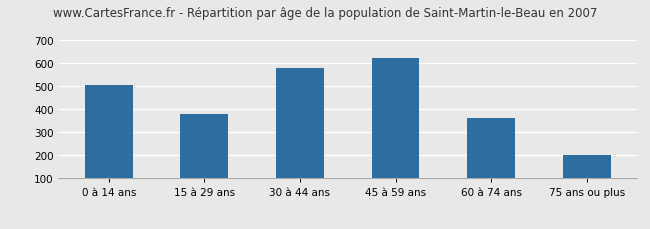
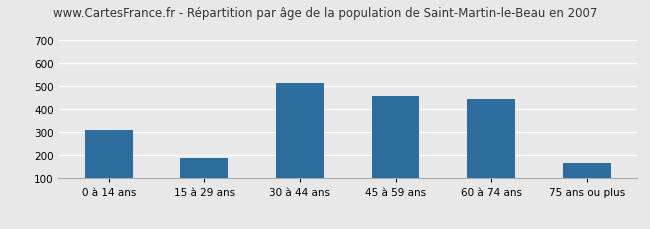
0 à 14 ans: 505 -> 310
15 à 29 ans: 382 -> 190
30 à 44 ans: 578 -> 515
45 à 59 ans: 623 -> 460
60 à 74 ans: 363 -> 445
75 ans ou plus: 202 -> 165
